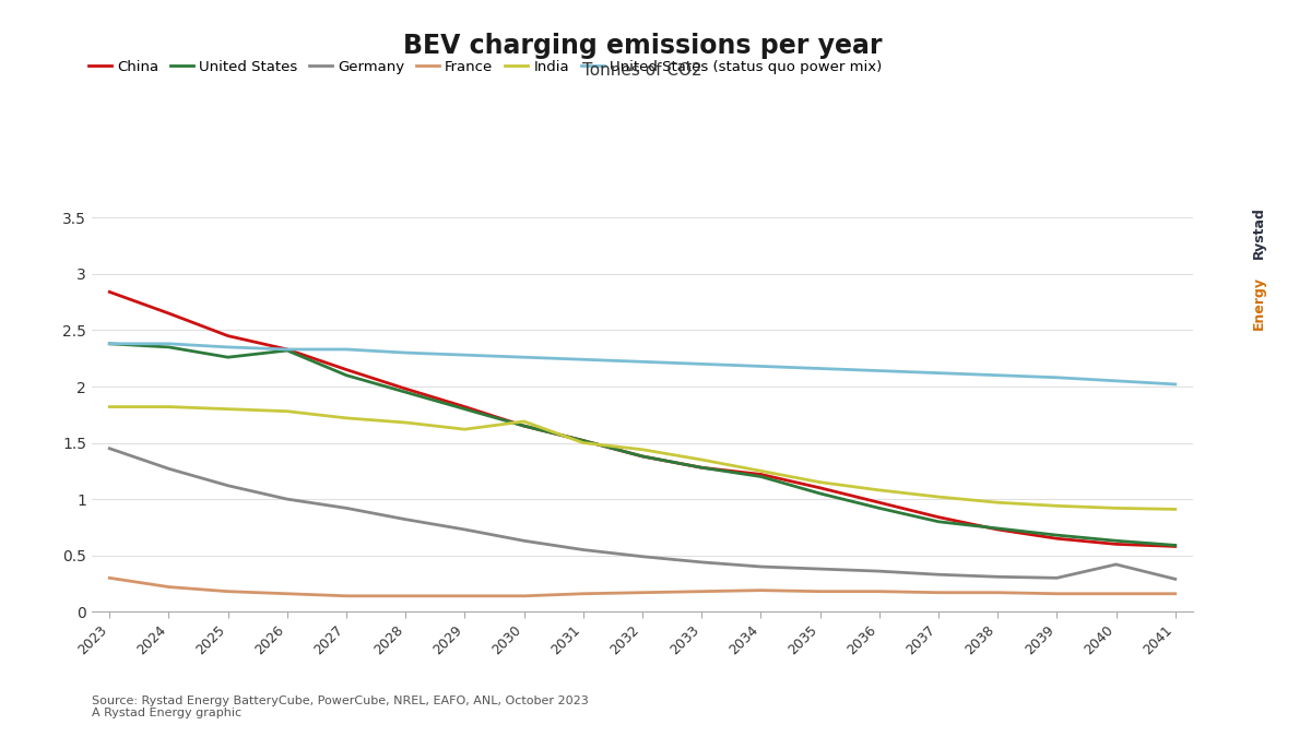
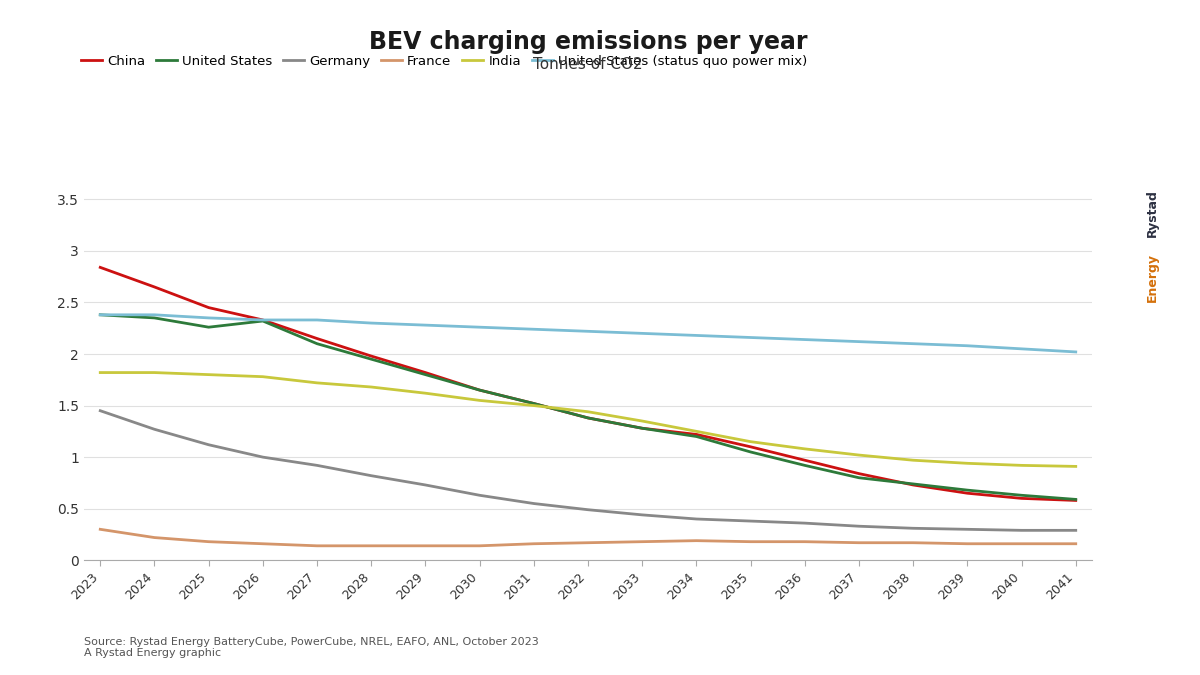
India/2030: 1.69 -> 1.55
Germany/2040: 0.42 -> 0.29
